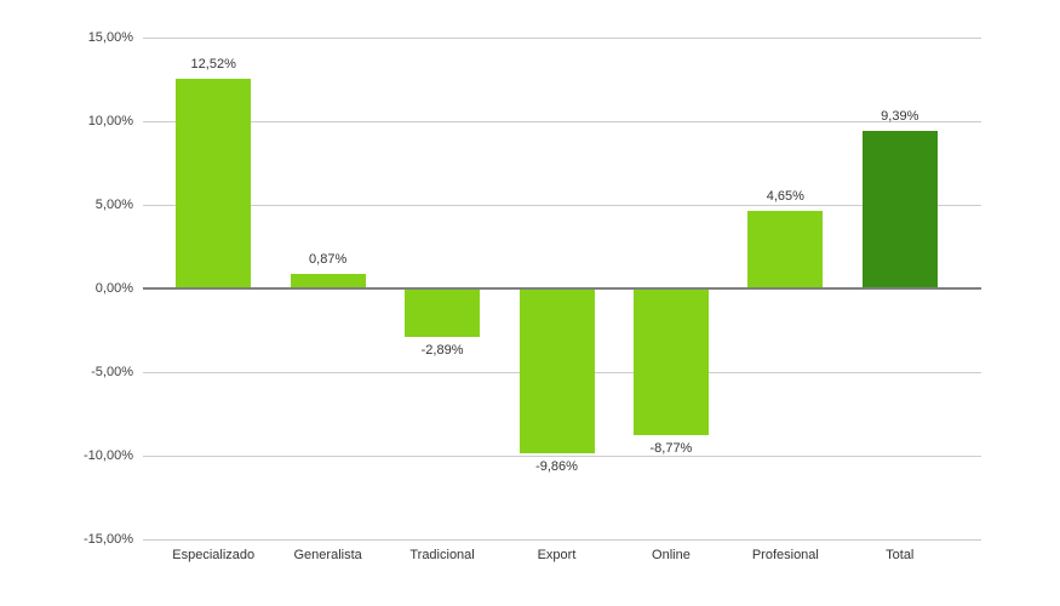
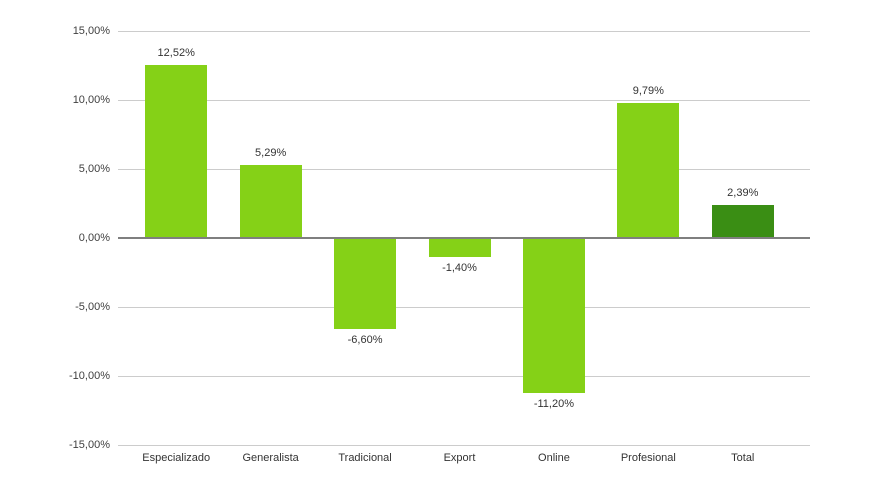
Generalista: 0,87% -> 5,29%
Tradicional: -2,89% -> -6,60%
Export: -9,86% -> -1,40%
Online: -8,77% -> -11,20%
Profesional: 4,65% -> 9,79%
Total: 9,39% -> 2,39%
